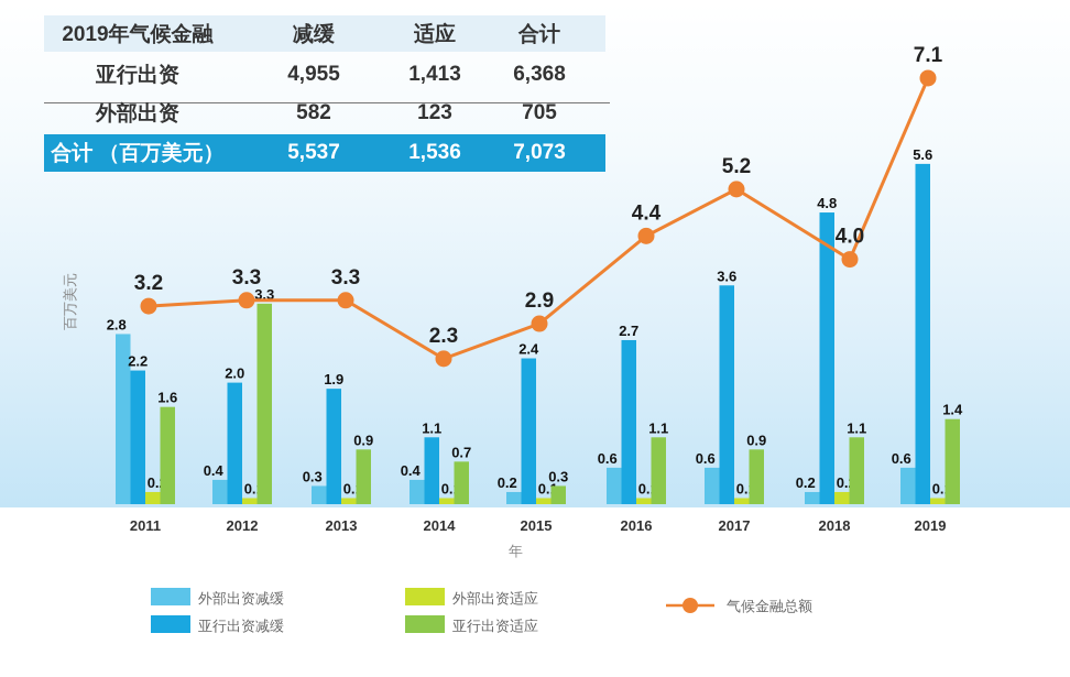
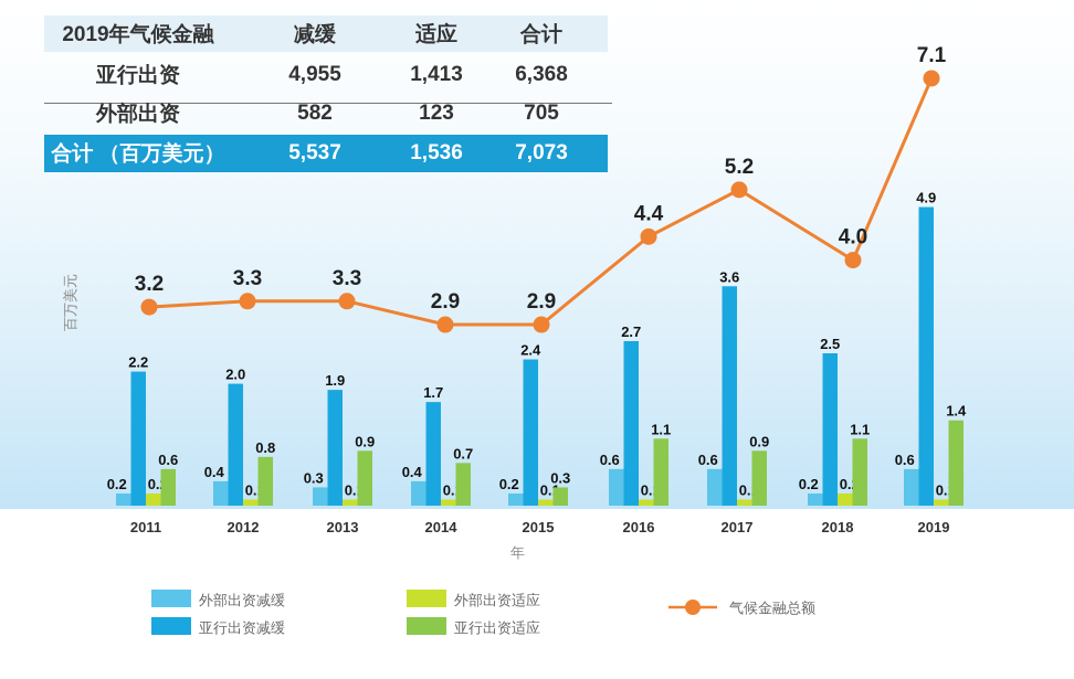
外部出资减缓/2011: 2.8 -> 0.2
亚行出资适应/2011: 1.6 -> 0.6
亚行出资适应/2012: 3.3 -> 0.8
亚行出资减缓/2014: 1.1 -> 1.7
气候金融总额/2014: 2.3 -> 2.9
亚行出资减缓/2018: 4.8 -> 2.5
亚行出资减缓/2019: 5.6 -> 4.9
